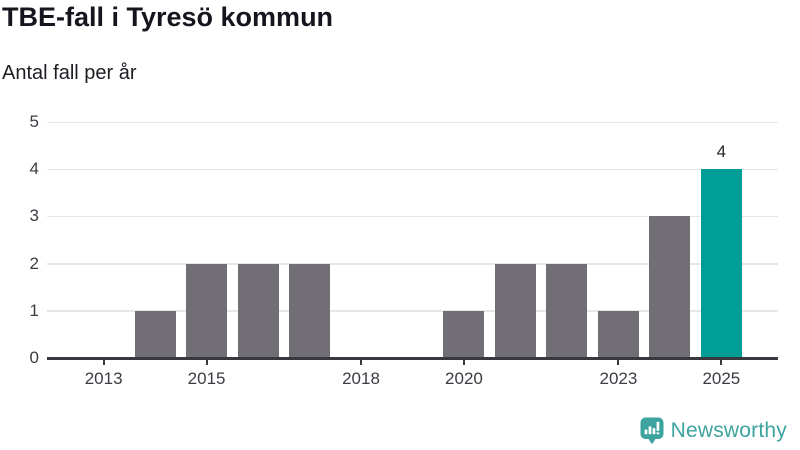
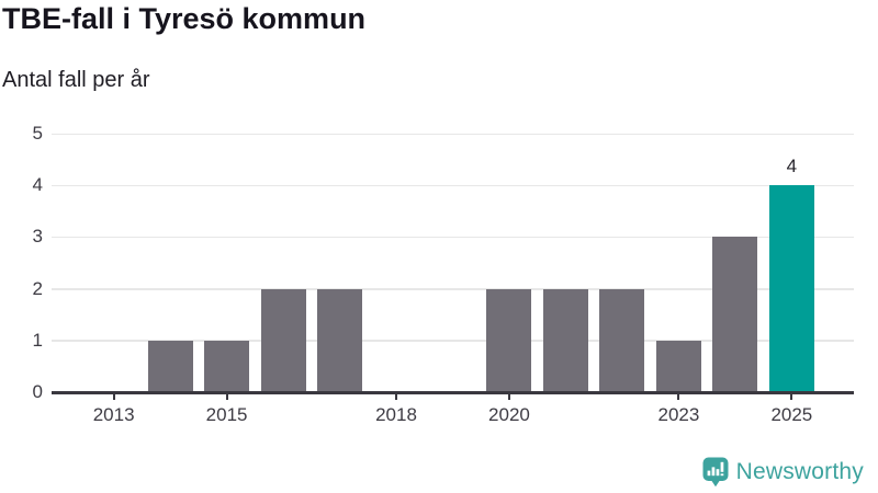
2015: 2 -> 1
2020: 1 -> 2
